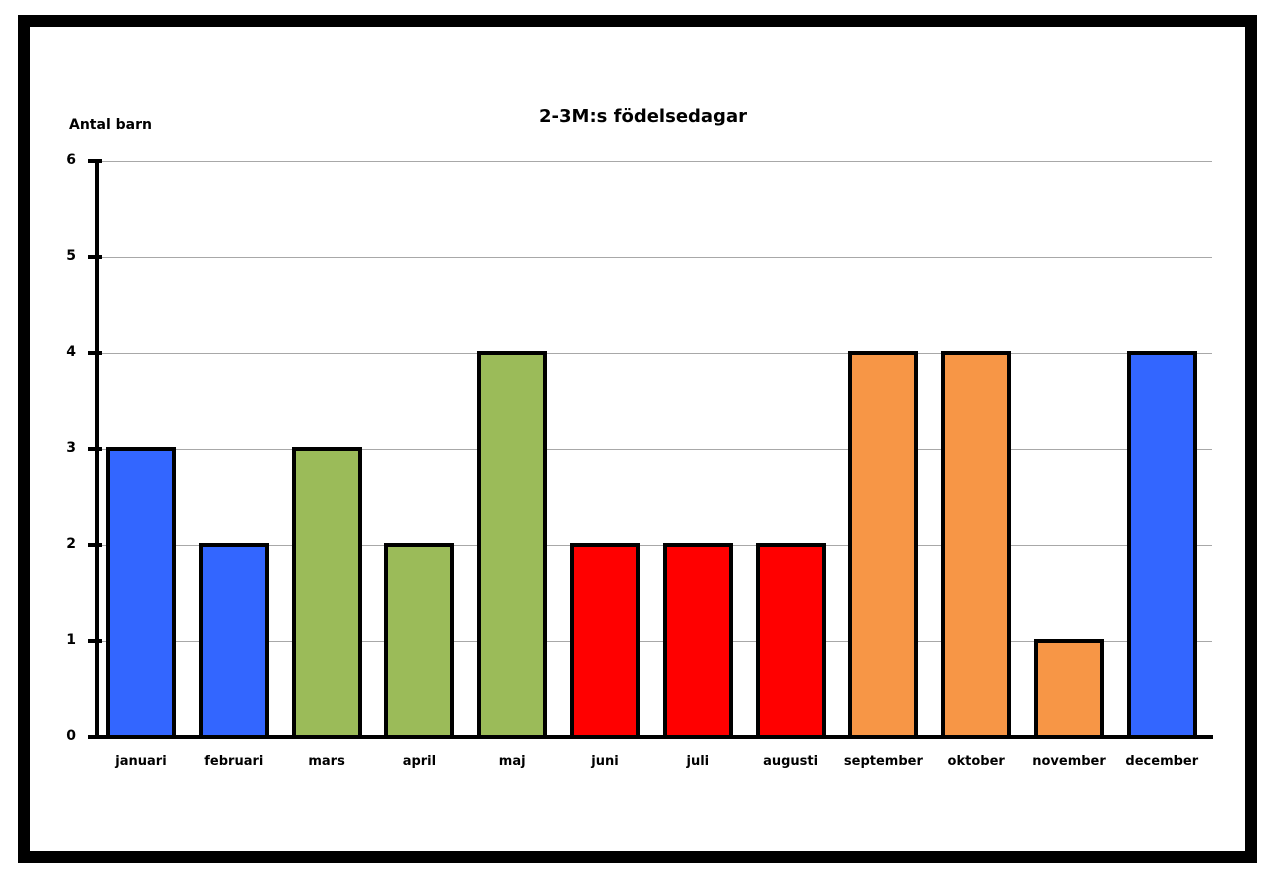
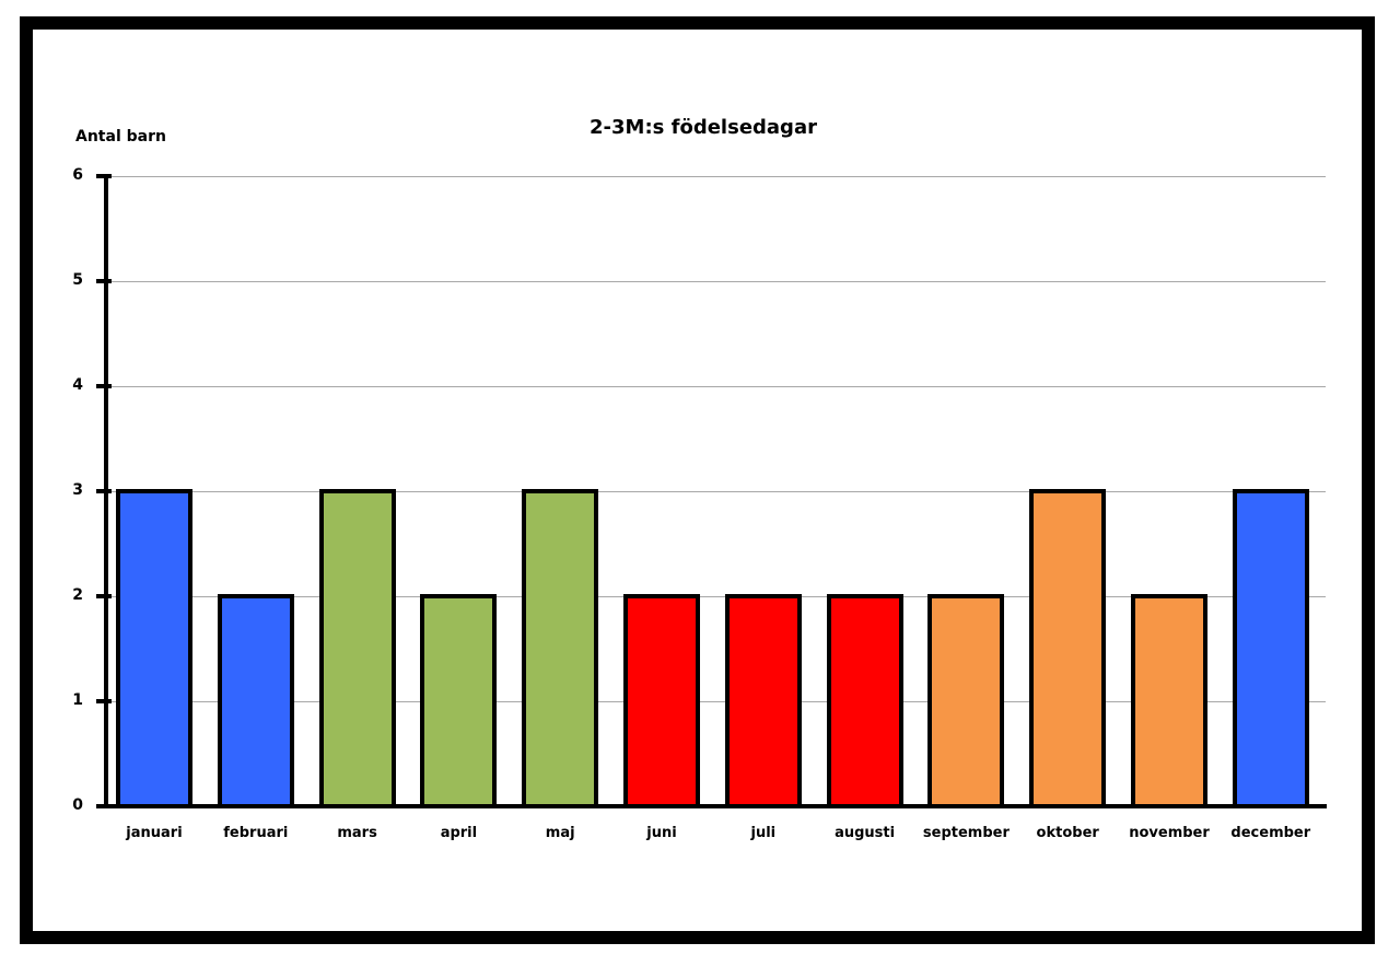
maj: 4 -> 3
september: 4 -> 2
oktober: 4 -> 3
november: 1 -> 2
december: 4 -> 3
